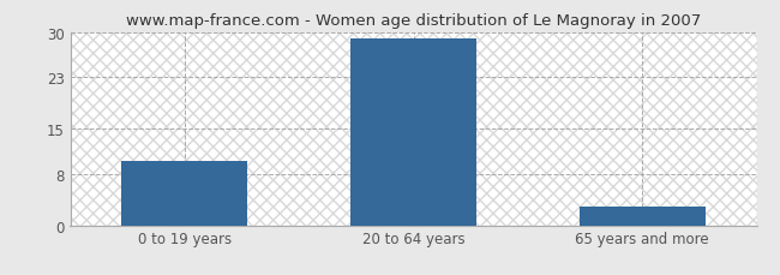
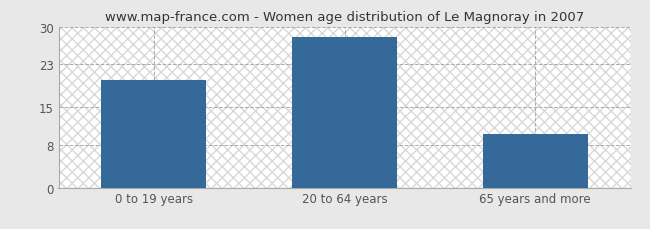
0 to 19 years: 10 -> 20
20 to 64 years: 29 -> 28
65 years and more: 3 -> 10
